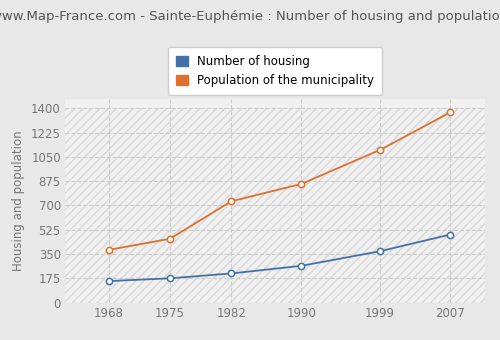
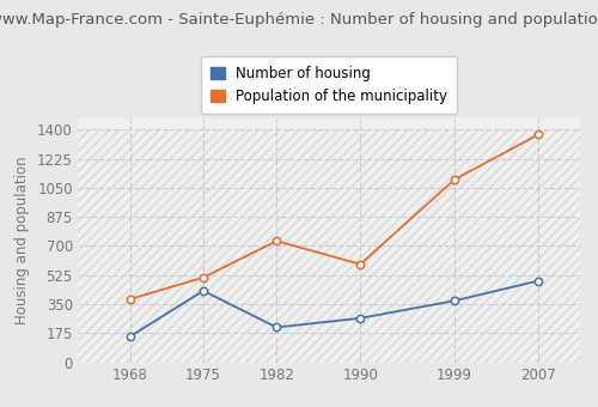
Number of housing/1975: 180 -> 430
Population of the municipality/1975: 460 -> 510
Population of the municipality/1990: 860 -> 590
